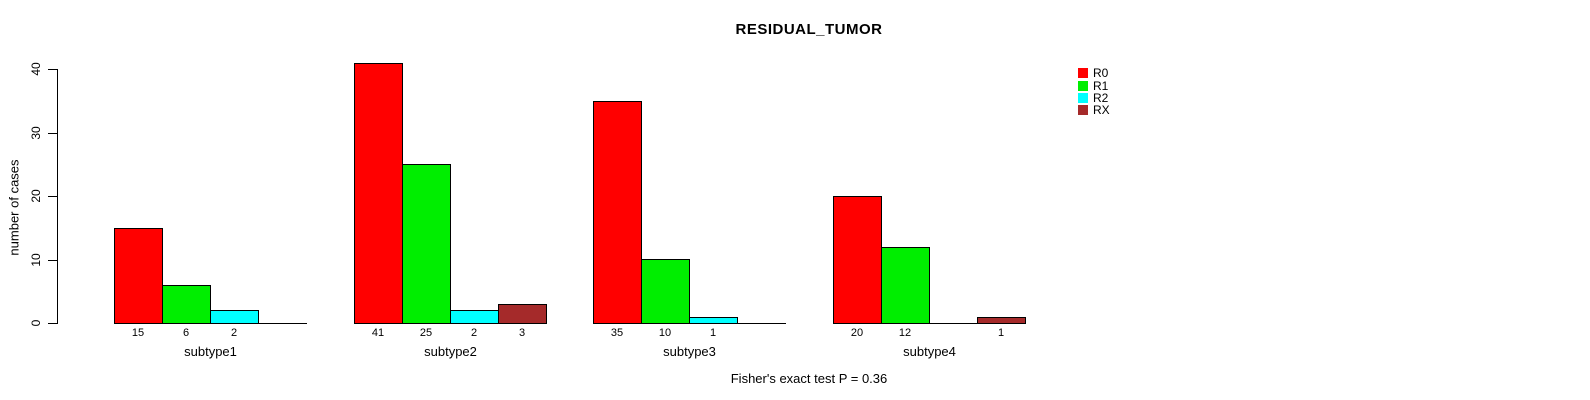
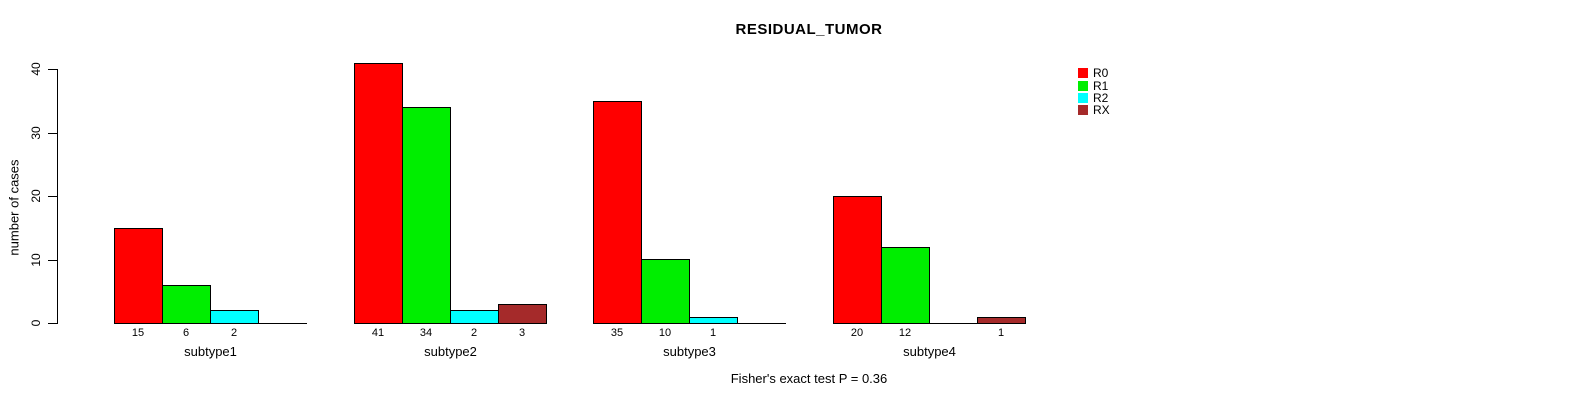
R1/subtype2: 25 -> 34
